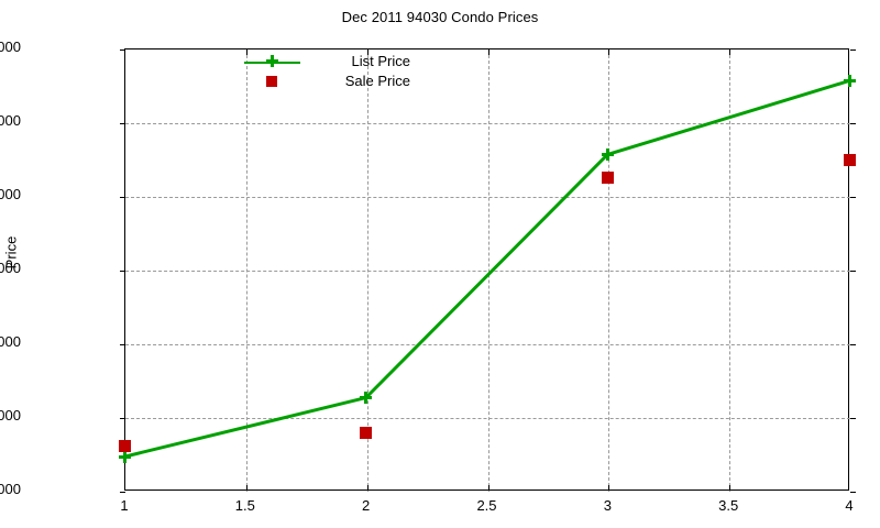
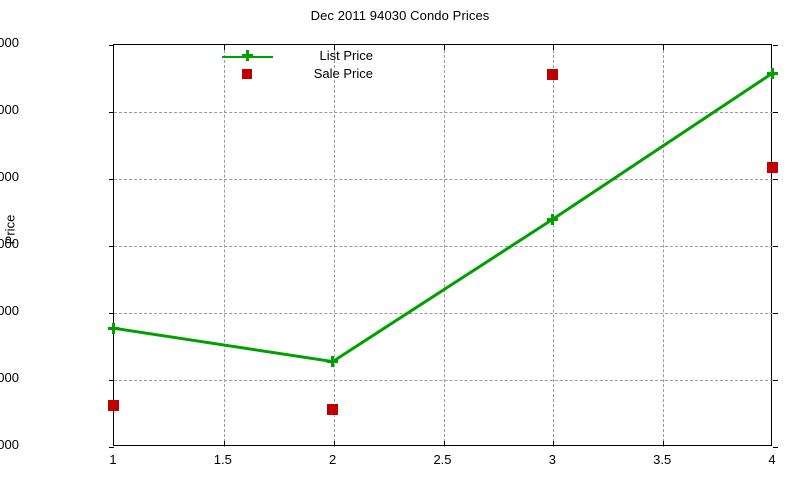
List Price/1: 423000 -> 488000
Sale Price/2: 439000 -> 427000
List Price/3: 628000 -> 569000
Sale Price/3: 612000 -> 677000
Sale Price/4: 624000 -> 608000
